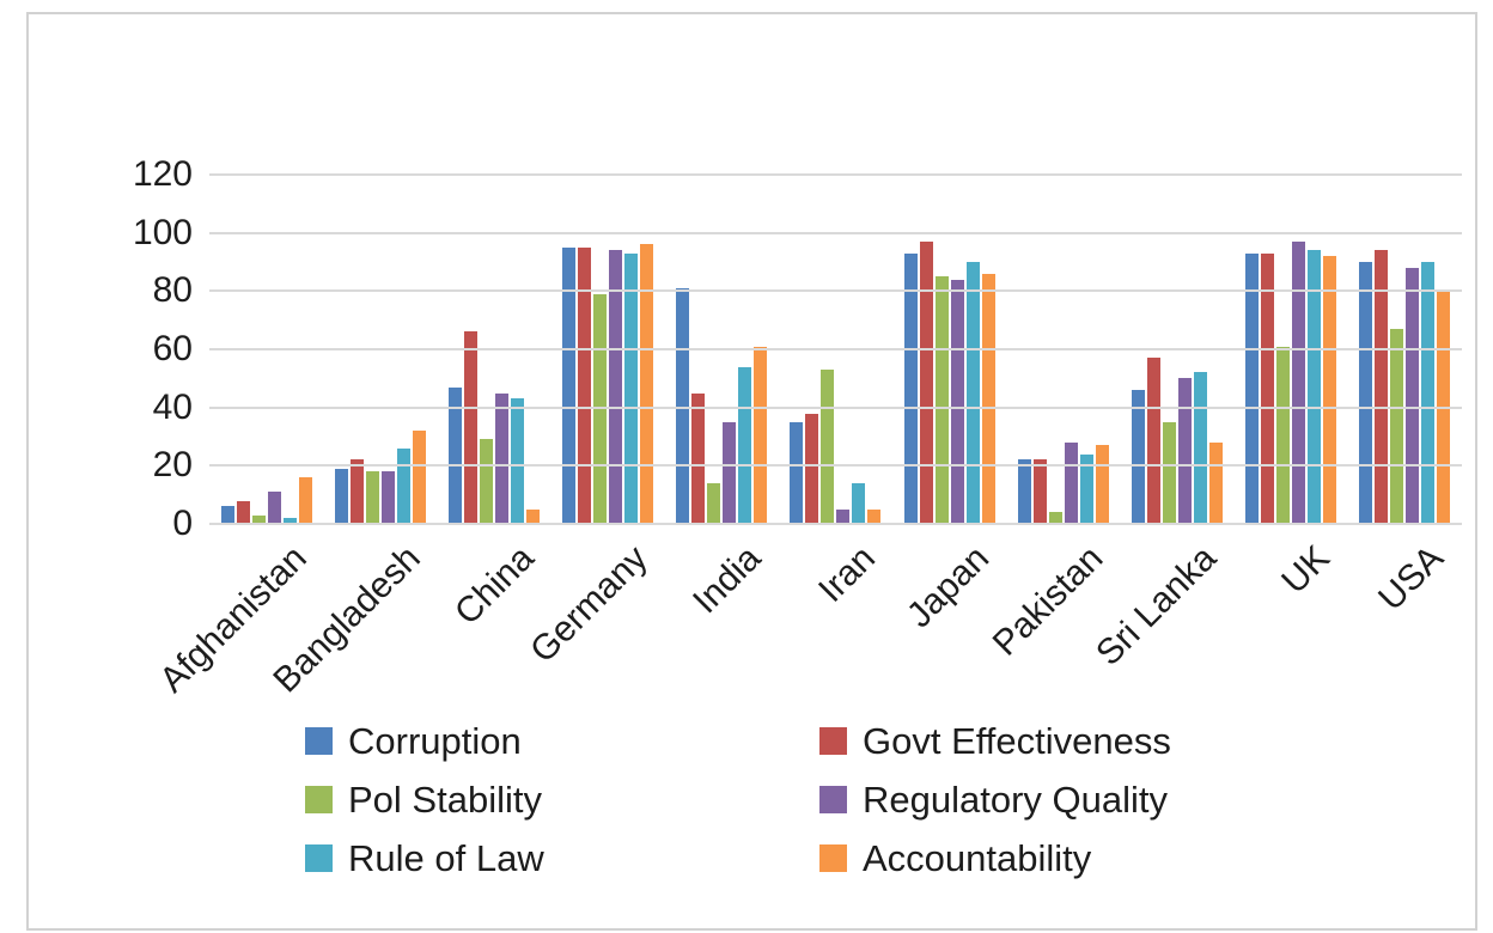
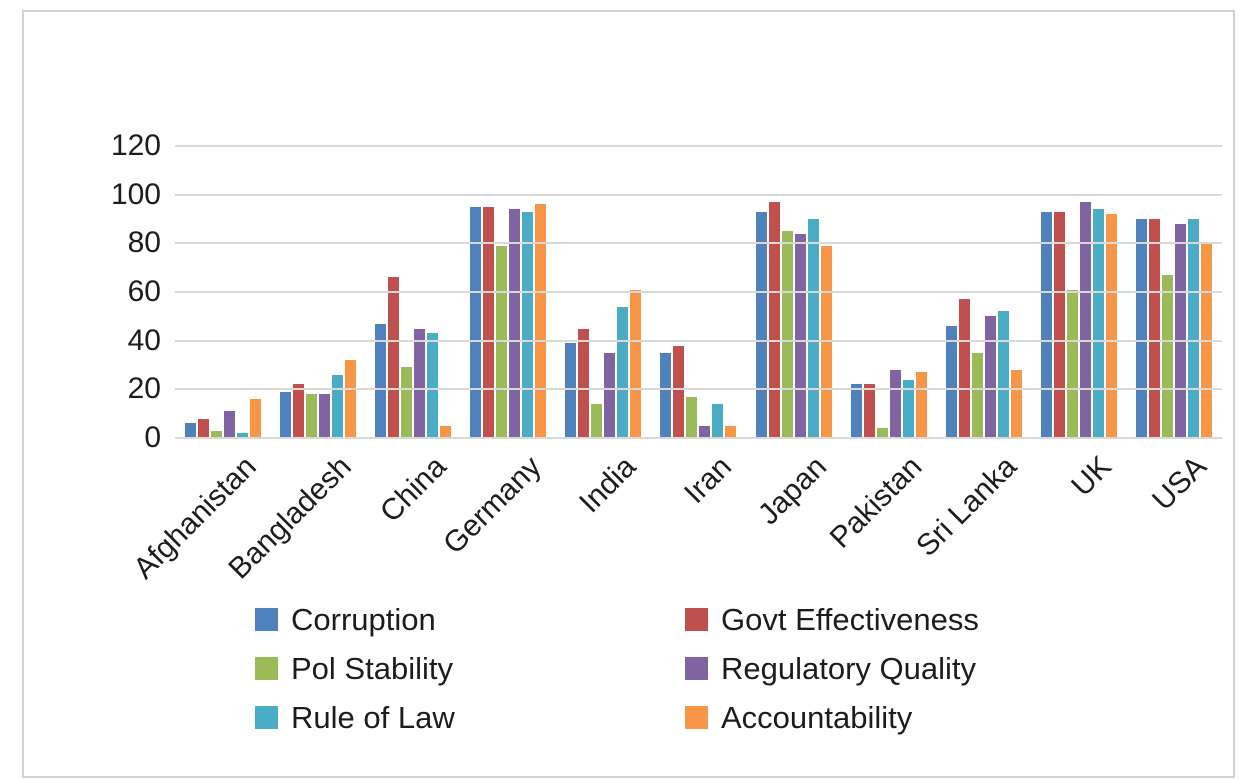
Corruption/India: 81 -> 39
Pol Stability/Iran: 53 -> 17
Accountability/Japan: 86 -> 79
Govt Effectiveness/USA: 94 -> 90
